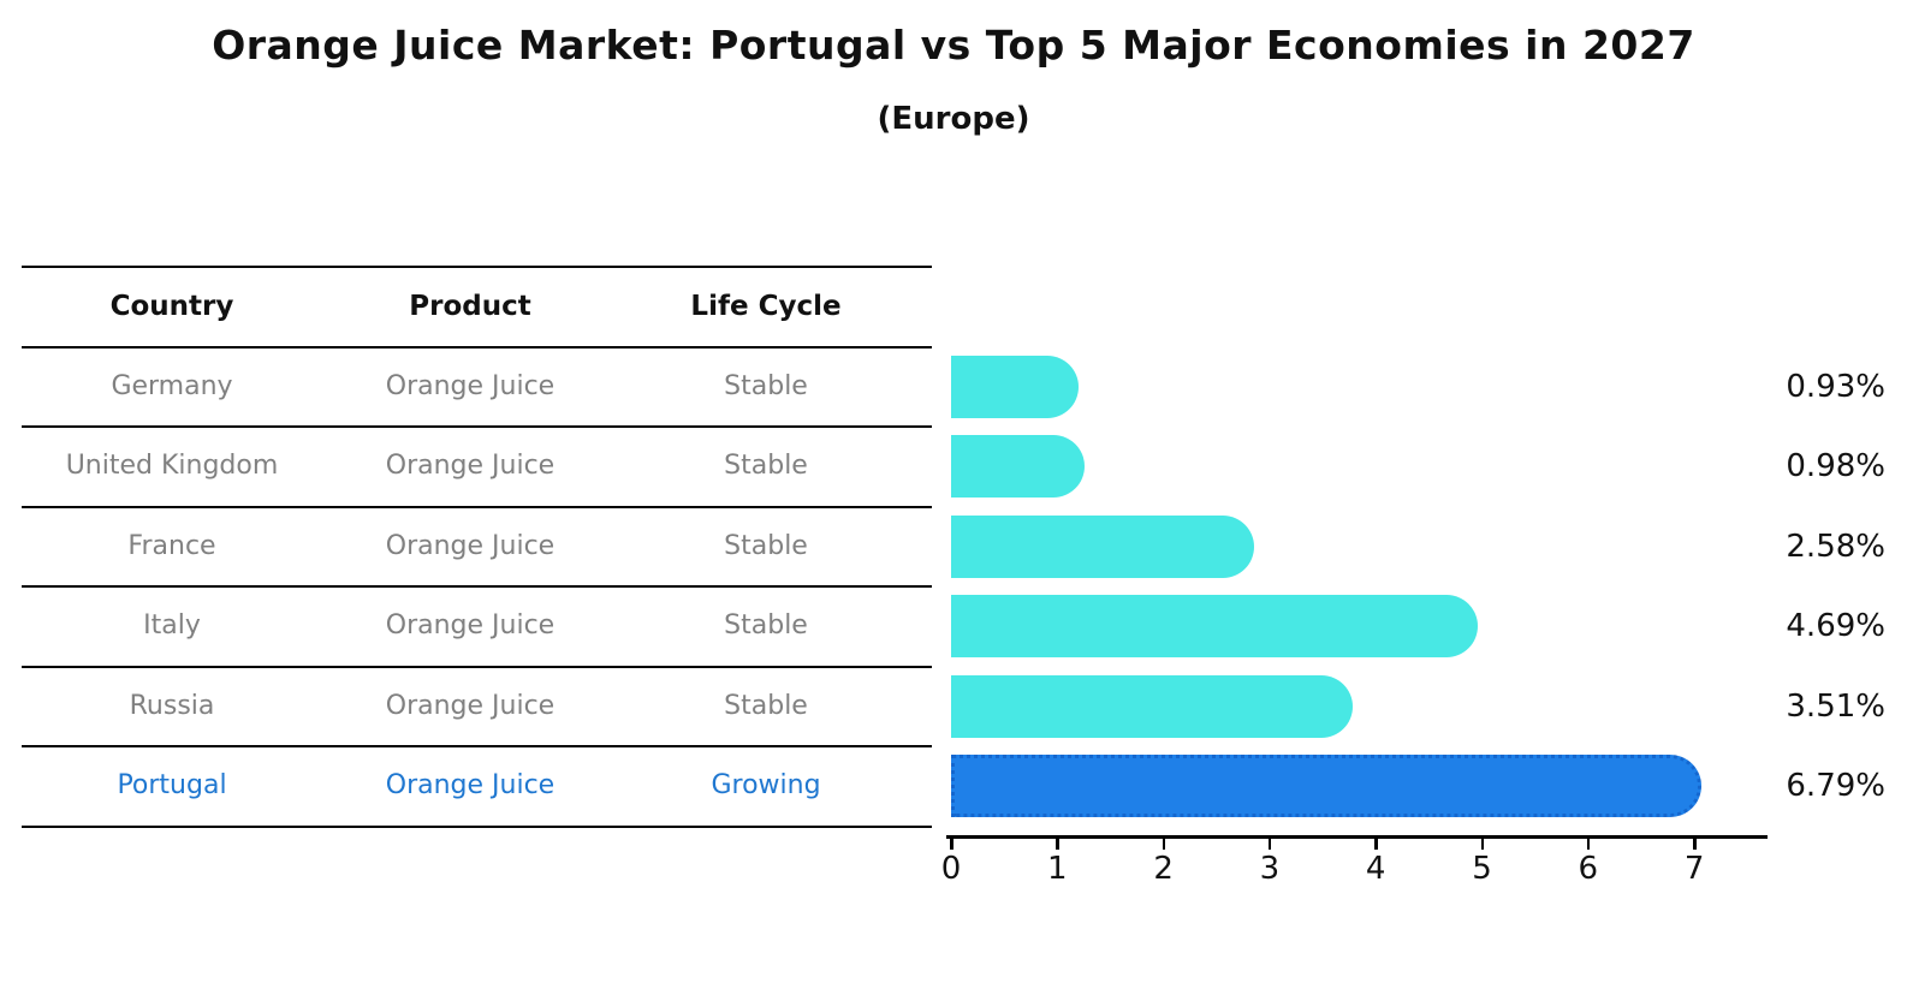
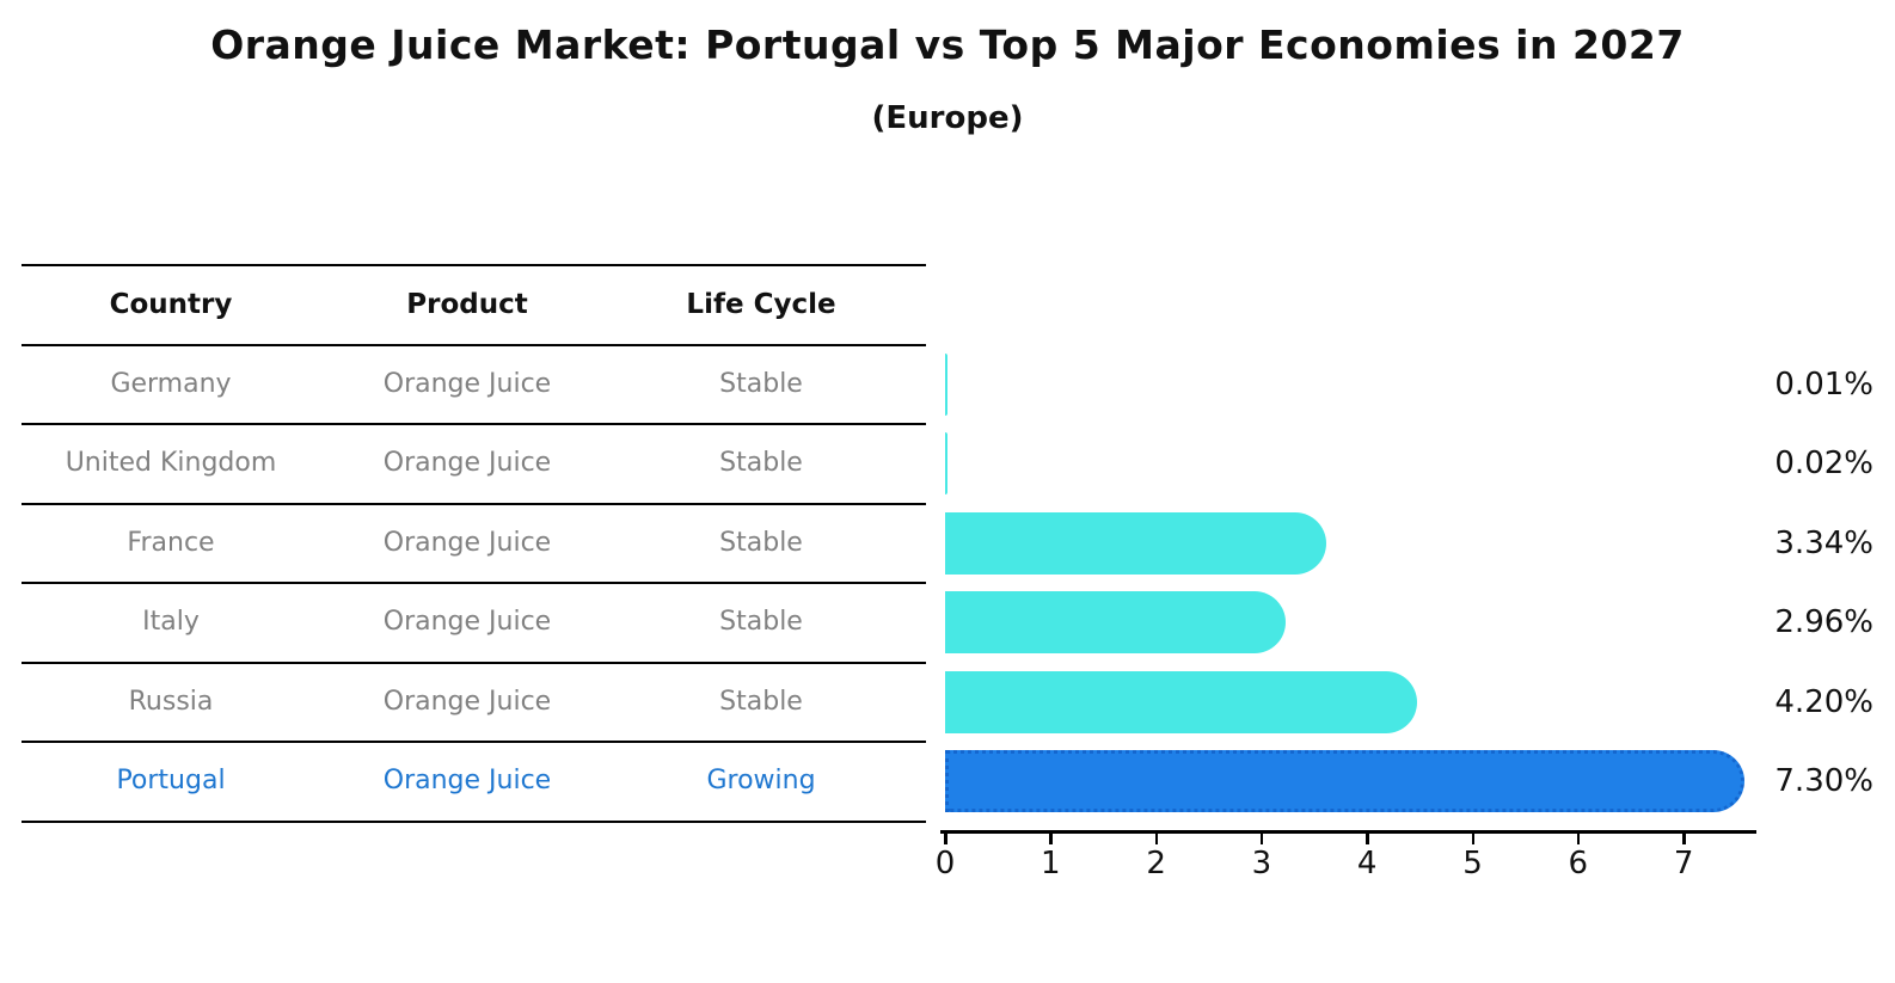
Germany: 0.93% -> 0.01%
United Kingdom: 0.98% -> 0.02%
France: 2.58% -> 3.34%
Italy: 4.69% -> 2.96%
Russia: 3.51% -> 4.20%
Portugal: 6.79% -> 7.30%
